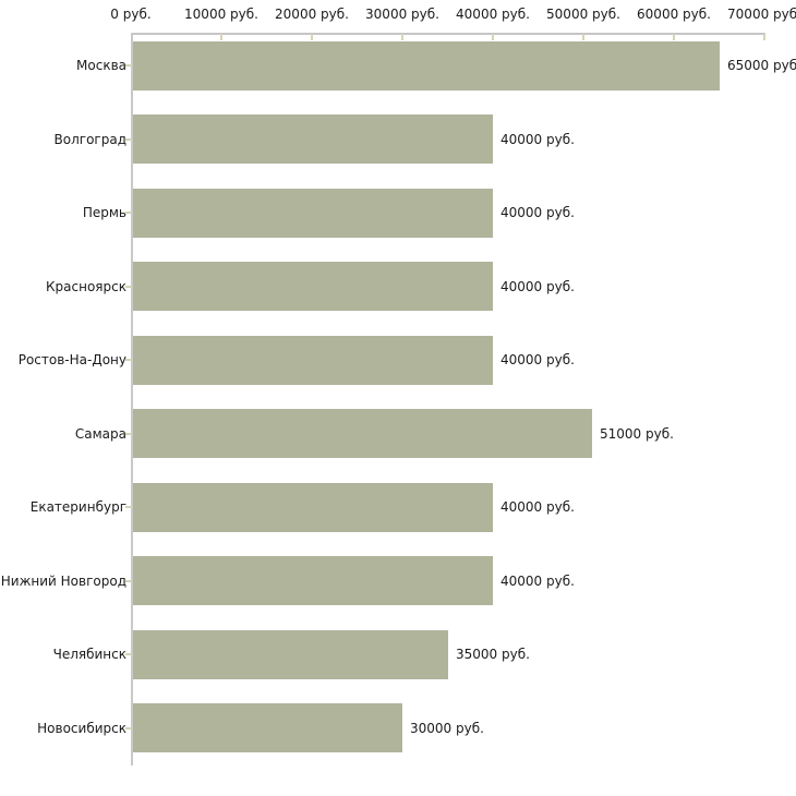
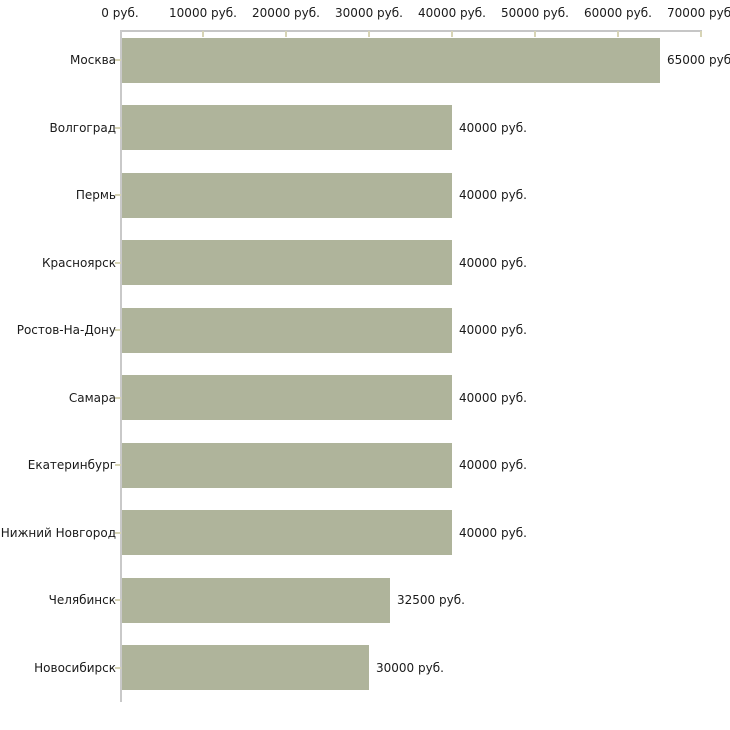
Самара: 51000 -> 40000
Челябинск: 35000 -> 32500
